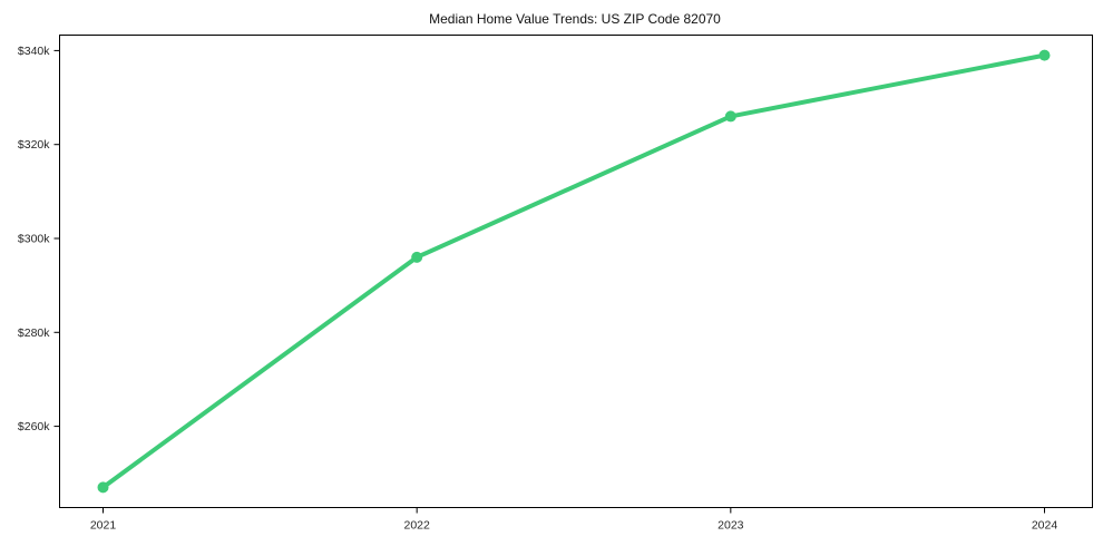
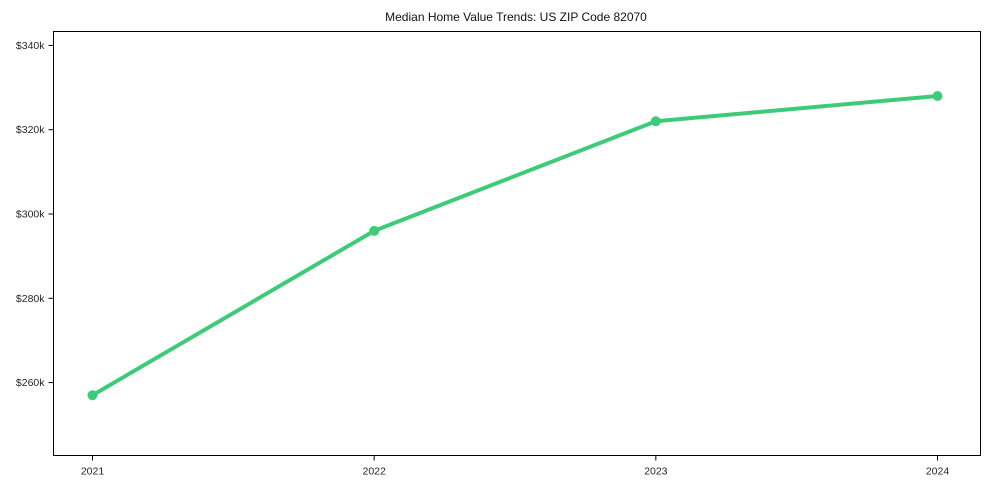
2021: $247k -> $257k
2023: $326k -> $322k
2024: $339k -> $328k
